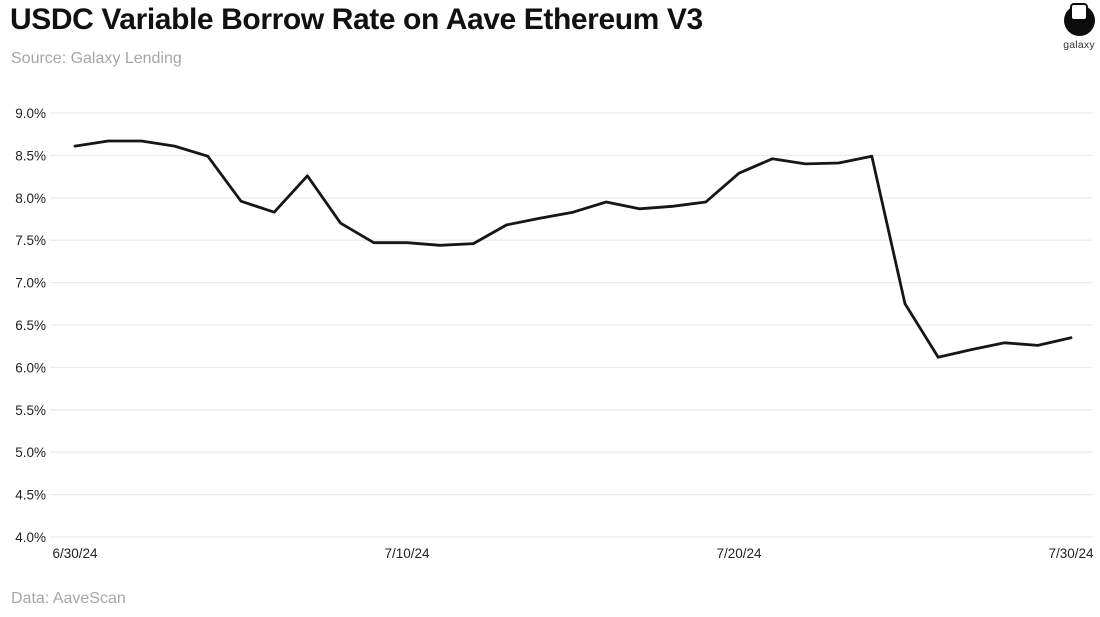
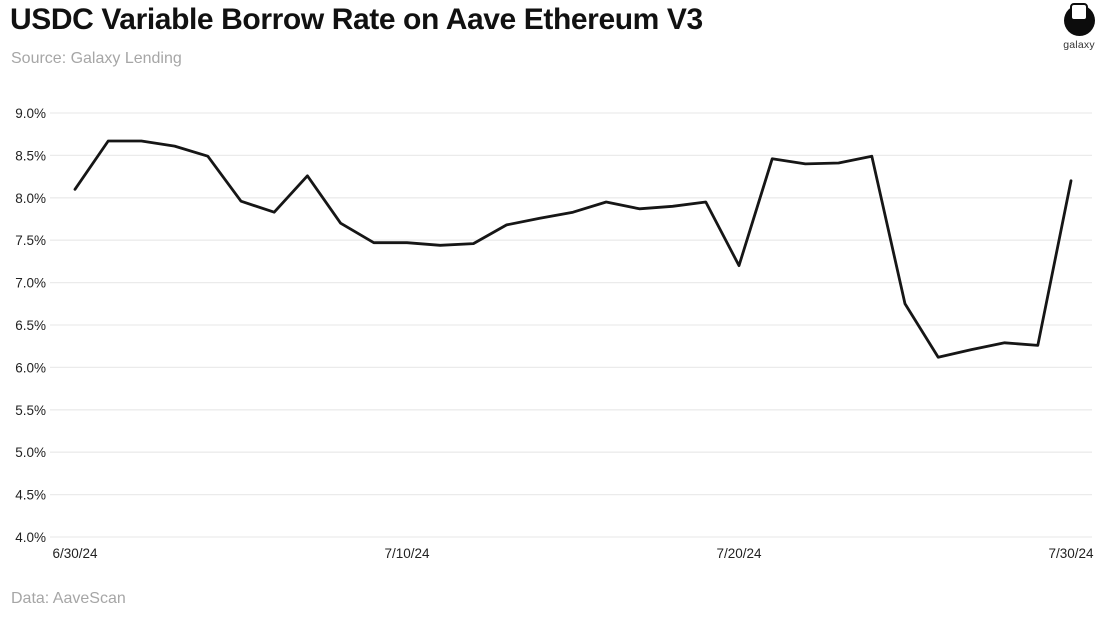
6/30/24: 8.6% -> 8.1%
7/20/24: 8.3% -> 7.2%
7/30/24: 6.3% -> 8.2%
